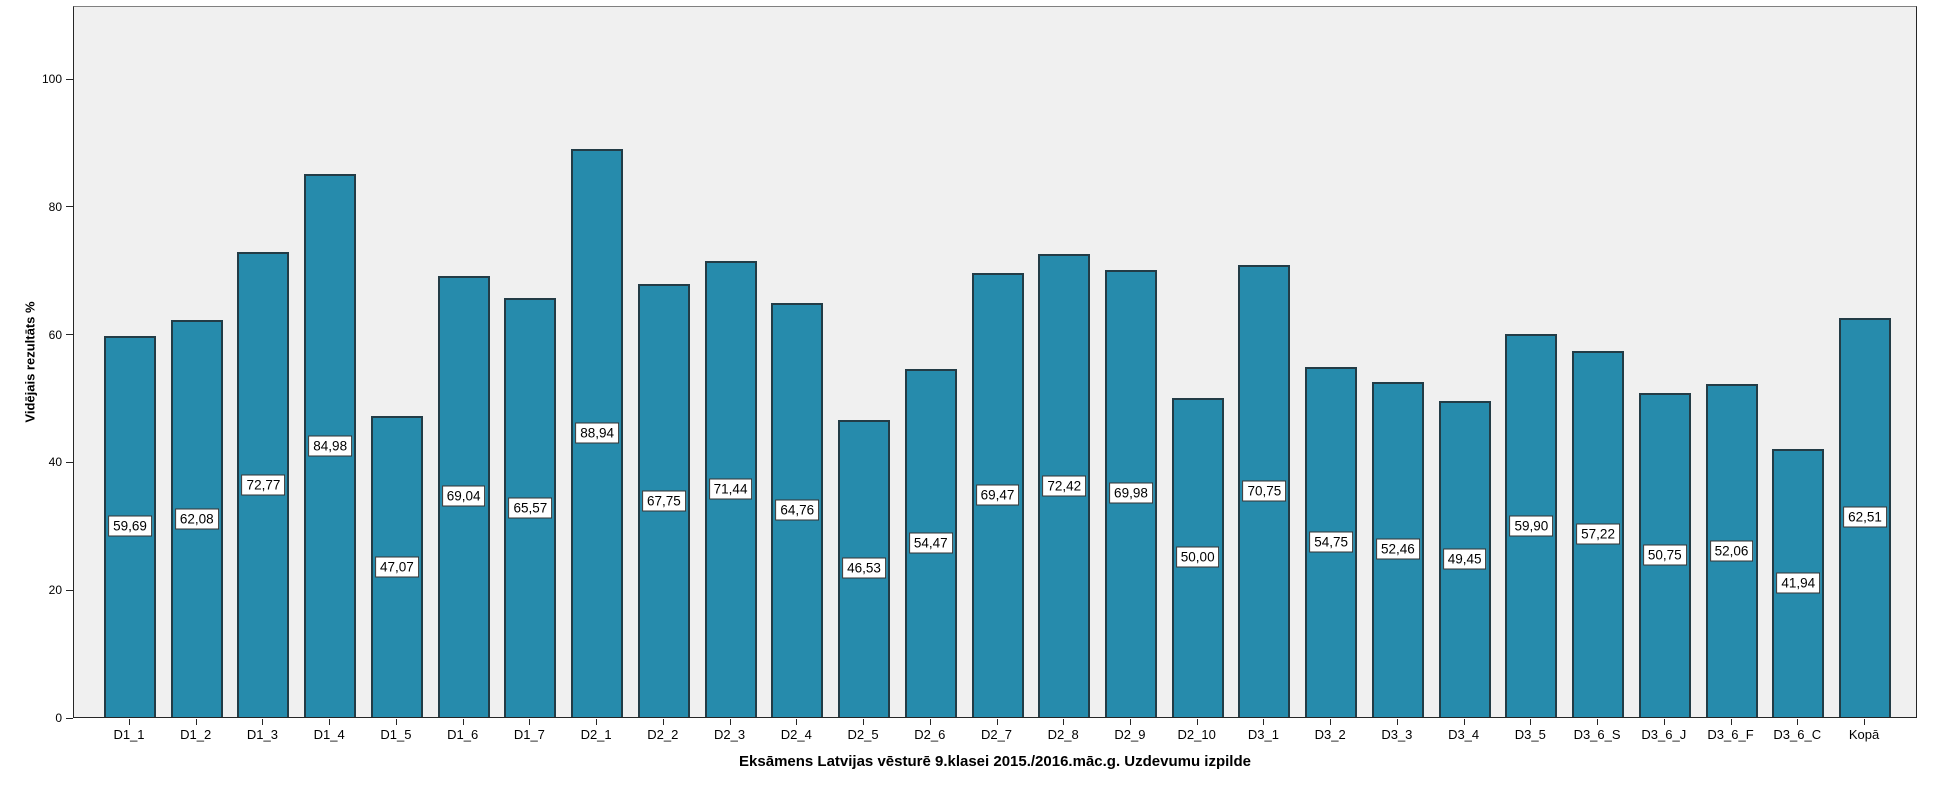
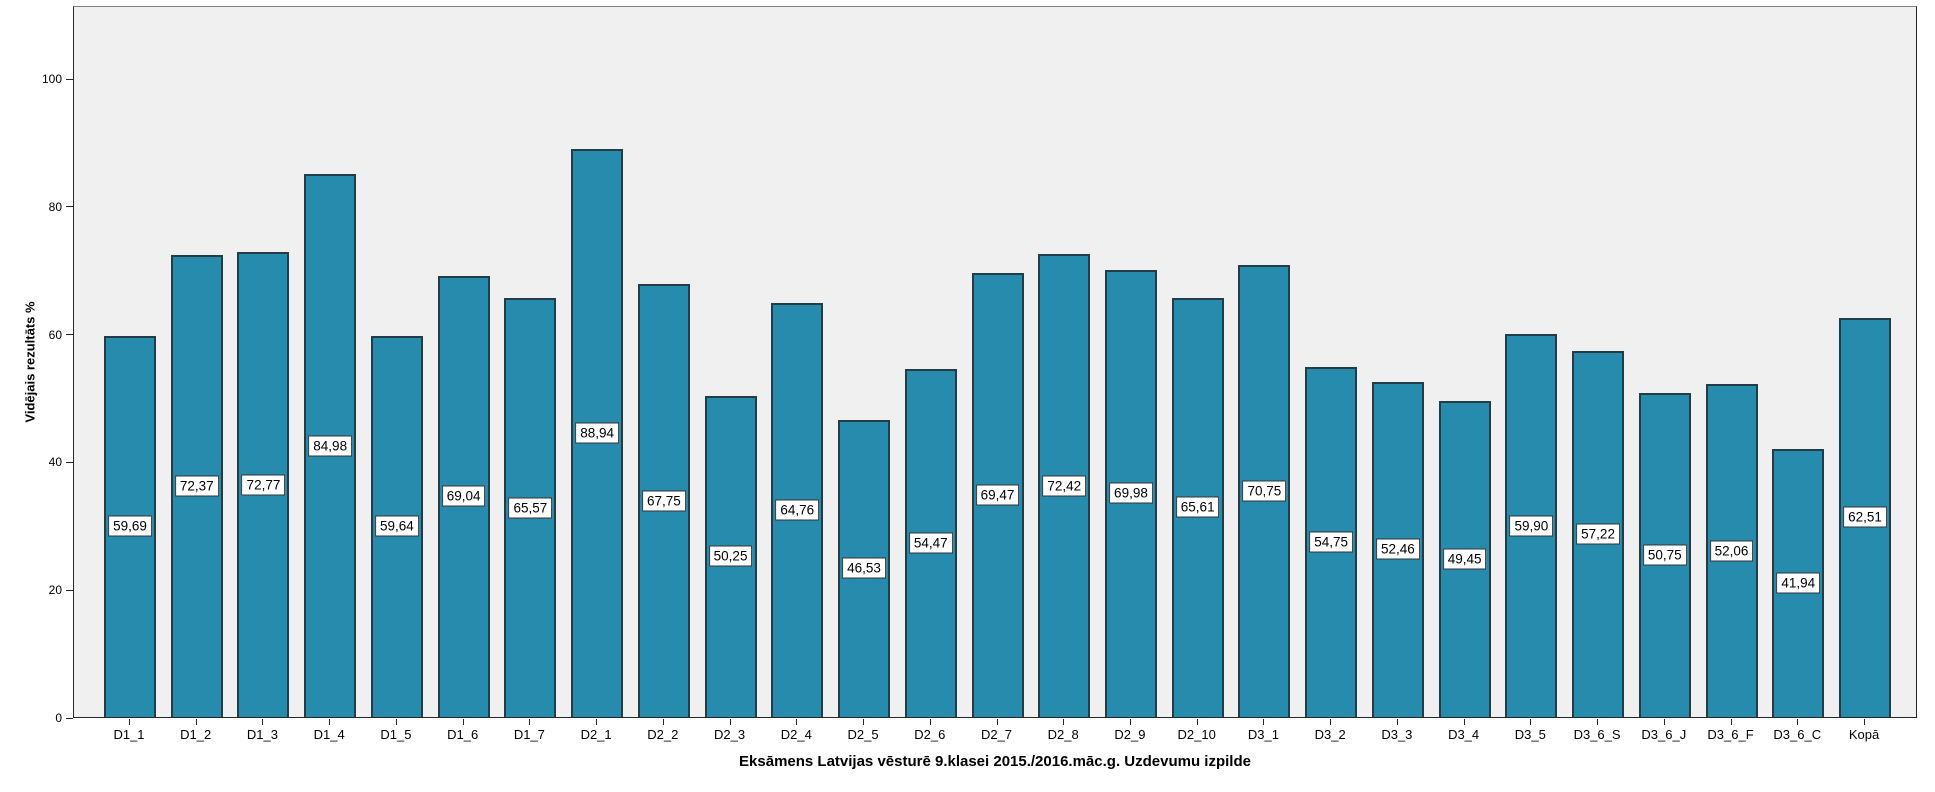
D1_2: 62,08 -> 72,37
D1_5: 47,07 -> 59,64
D2_3: 71,44 -> 50,25
D2_10: 50,00 -> 65,61
